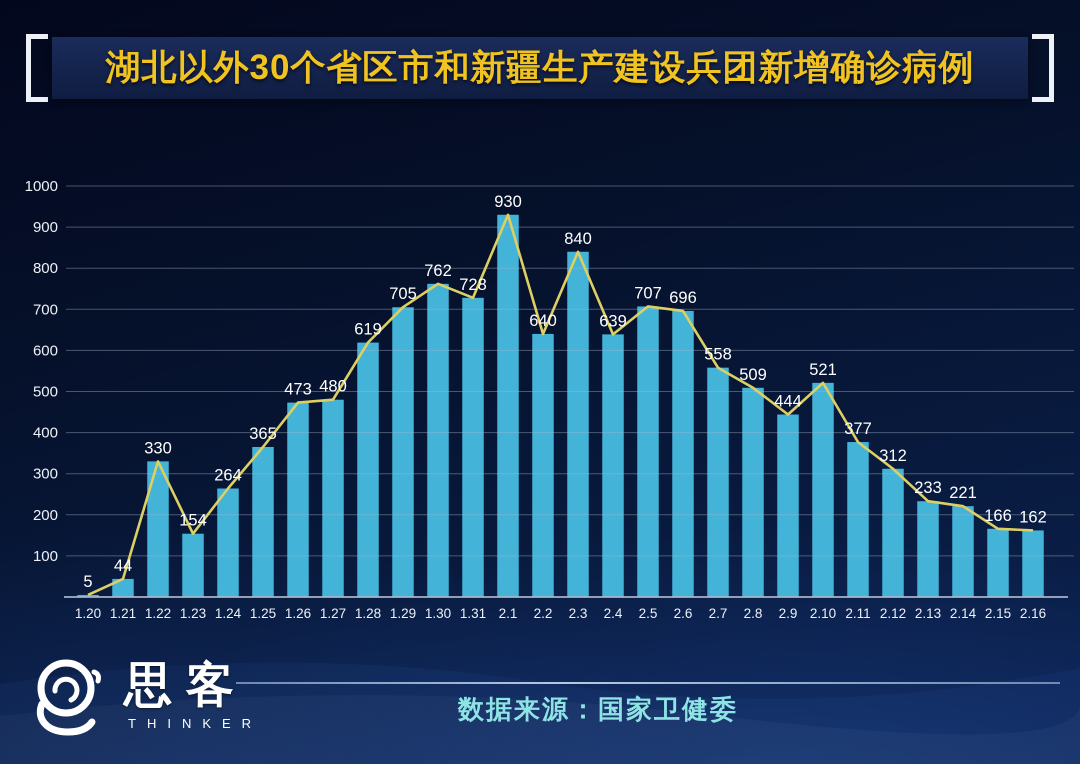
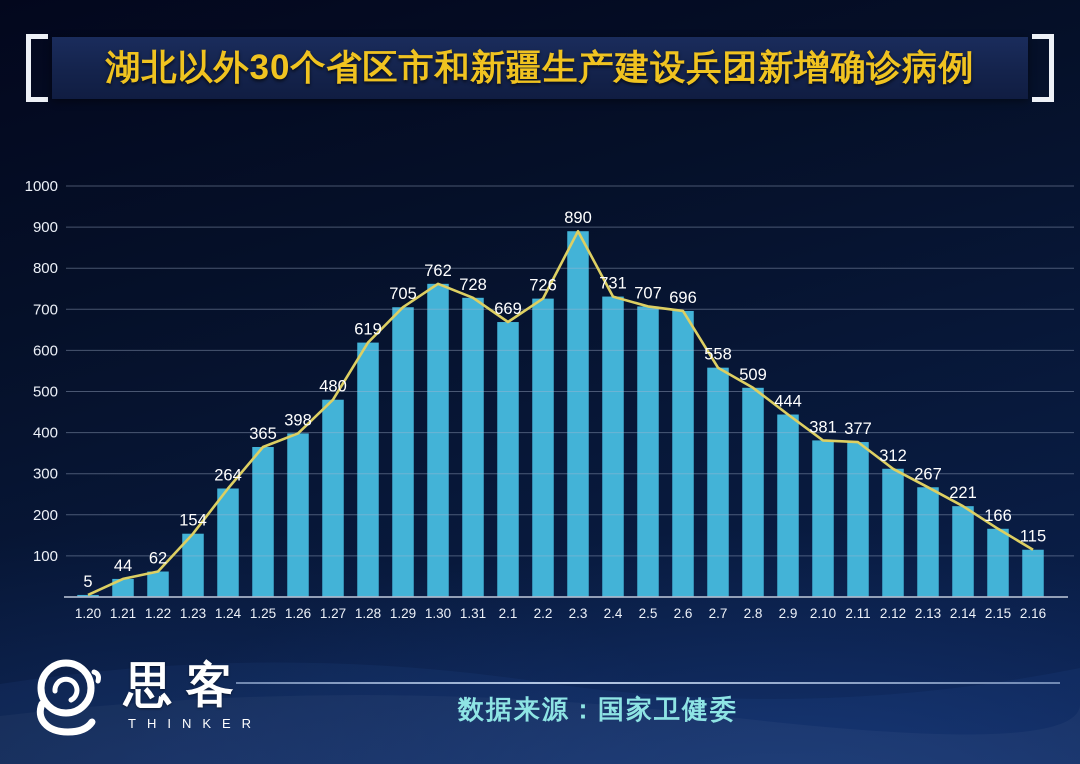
1.22: 330 -> 62
1.26: 473 -> 398
2.1: 930 -> 669
2.2: 640 -> 726
2.3: 840 -> 890
2.4: 639 -> 731
2.10: 521 -> 381
2.13: 233 -> 267
2.16: 162 -> 115
